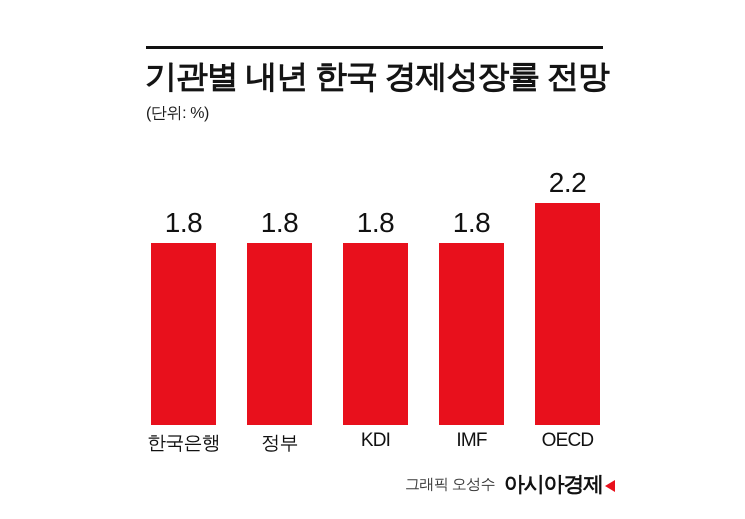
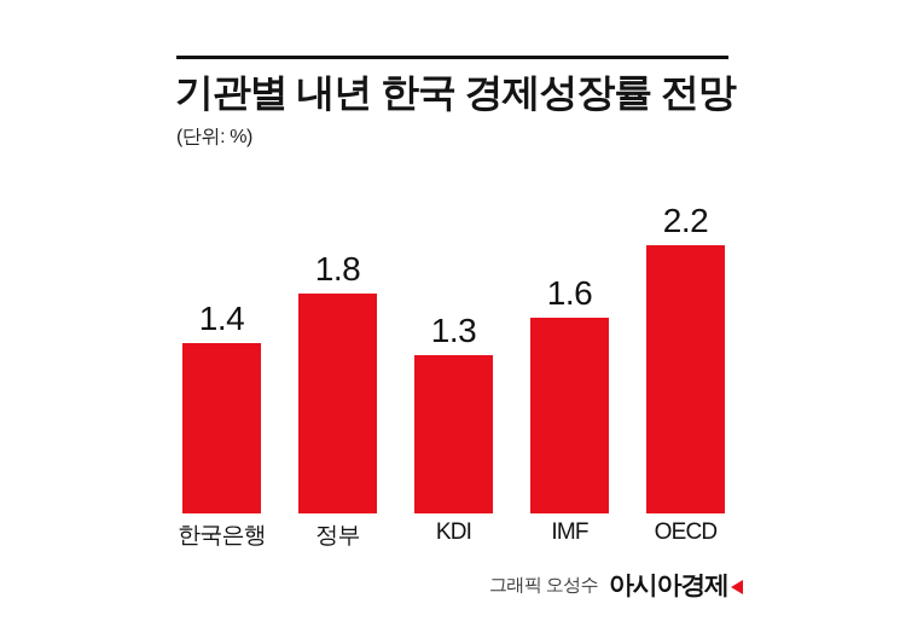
한국은행: 1.8 -> 1.4
KDI: 1.8 -> 1.3
IMF: 1.8 -> 1.6
